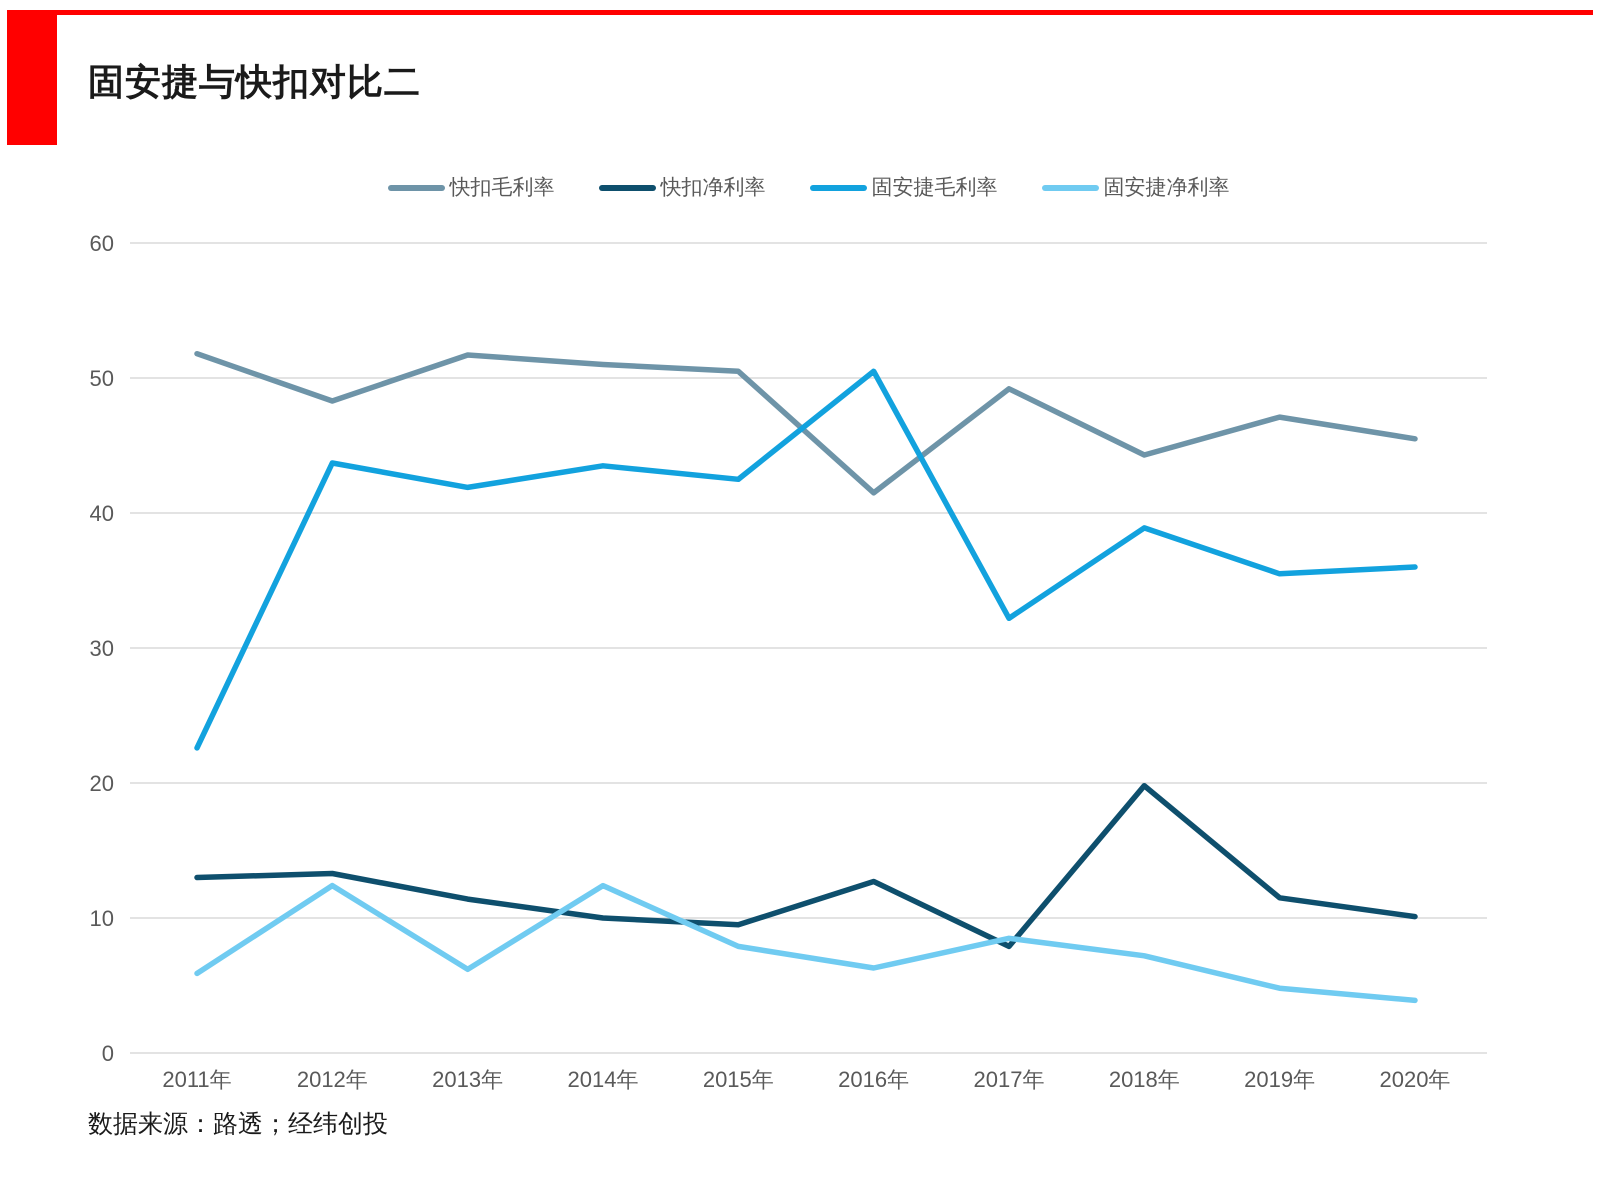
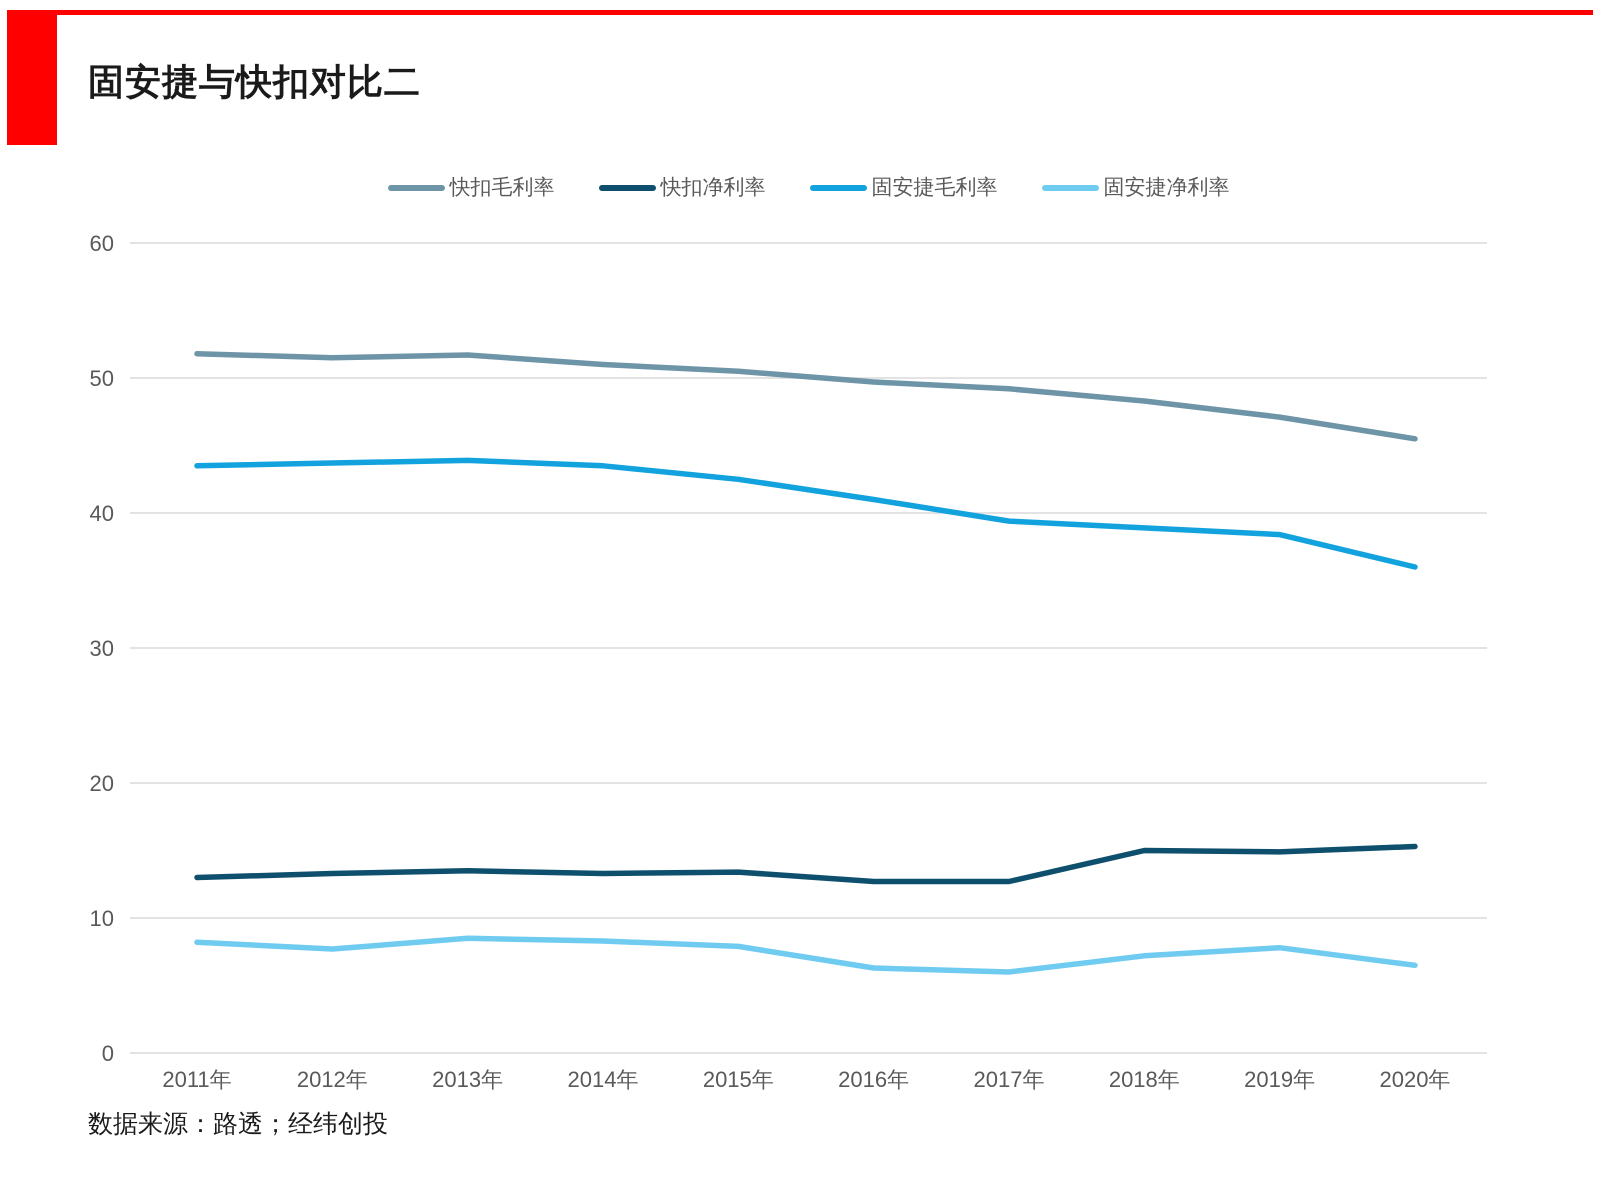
固安捷毛利率/2011年: 22.6 -> 43.5
固安捷净利率/2011年: 5.9 -> 8.2
快扣毛利率/2012年: 48.3 -> 51.5
固安捷净利率/2012年: 12.4 -> 7.7
快扣净利率/2013年: 11.4 -> 13.5
固安捷毛利率/2013年: 41.9 -> 43.9
固安捷净利率/2013年: 6.2 -> 8.5
快扣净利率/2014年: 10.0 -> 13.3
固安捷净利率/2014年: 12.4 -> 8.3
快扣净利率/2015年: 9.5 -> 13.4
快扣毛利率/2016年: 41.5 -> 49.7
固安捷毛利率/2016年: 50.5 -> 41.0
快扣净利率/2017年: 7.9 -> 12.7
固安捷毛利率/2017年: 32.2 -> 39.4
固安捷净利率/2017年: 8.5 -> 6.0
快扣毛利率/2018年: 44.3 -> 48.3
快扣净利率/2018年: 19.8 -> 15.0
快扣净利率/2019年: 11.5 -> 14.9
固安捷毛利率/2019年: 35.5 -> 38.4
固安捷净利率/2019年: 4.8 -> 7.8
快扣净利率/2020年: 10.1 -> 15.3
固安捷净利率/2020年: 3.9 -> 6.5
